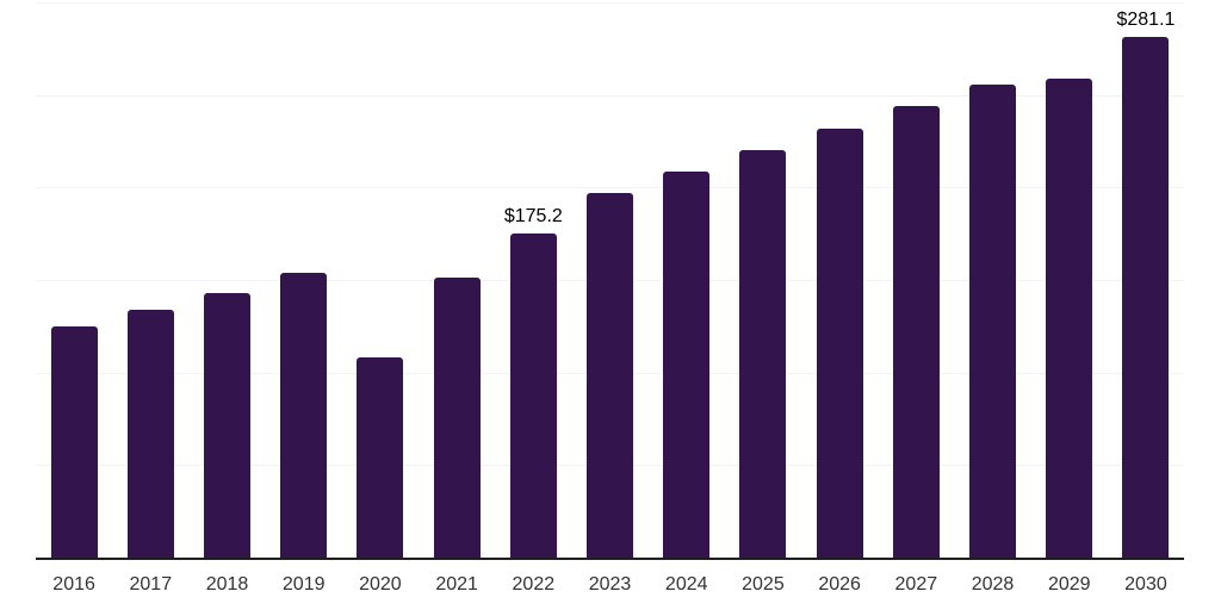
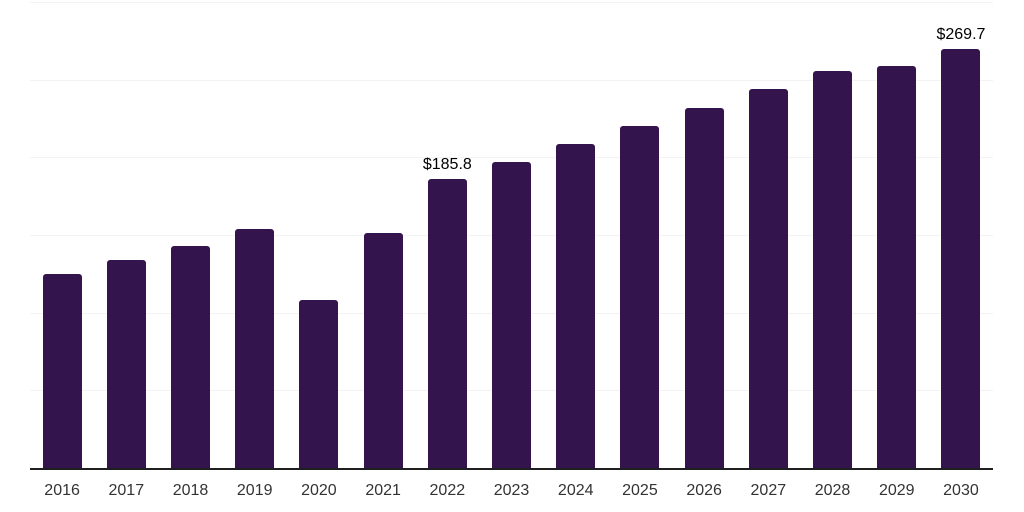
2022: $175.2 -> $185.8
2030: $281.1 -> $269.7
